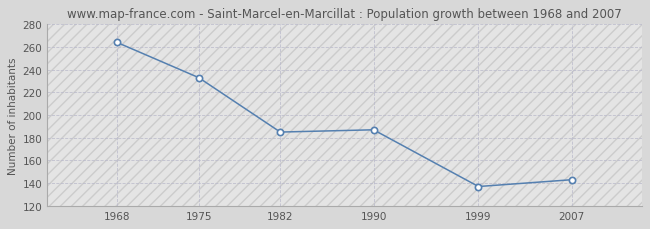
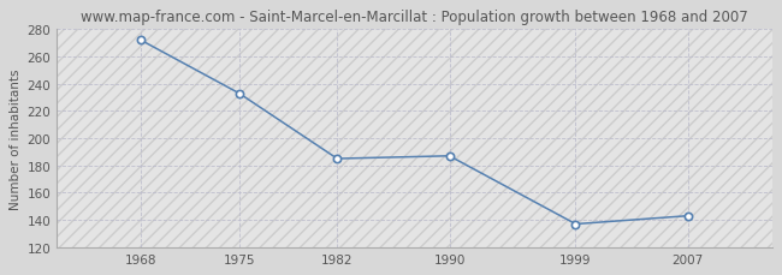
1968: 264 -> 272
